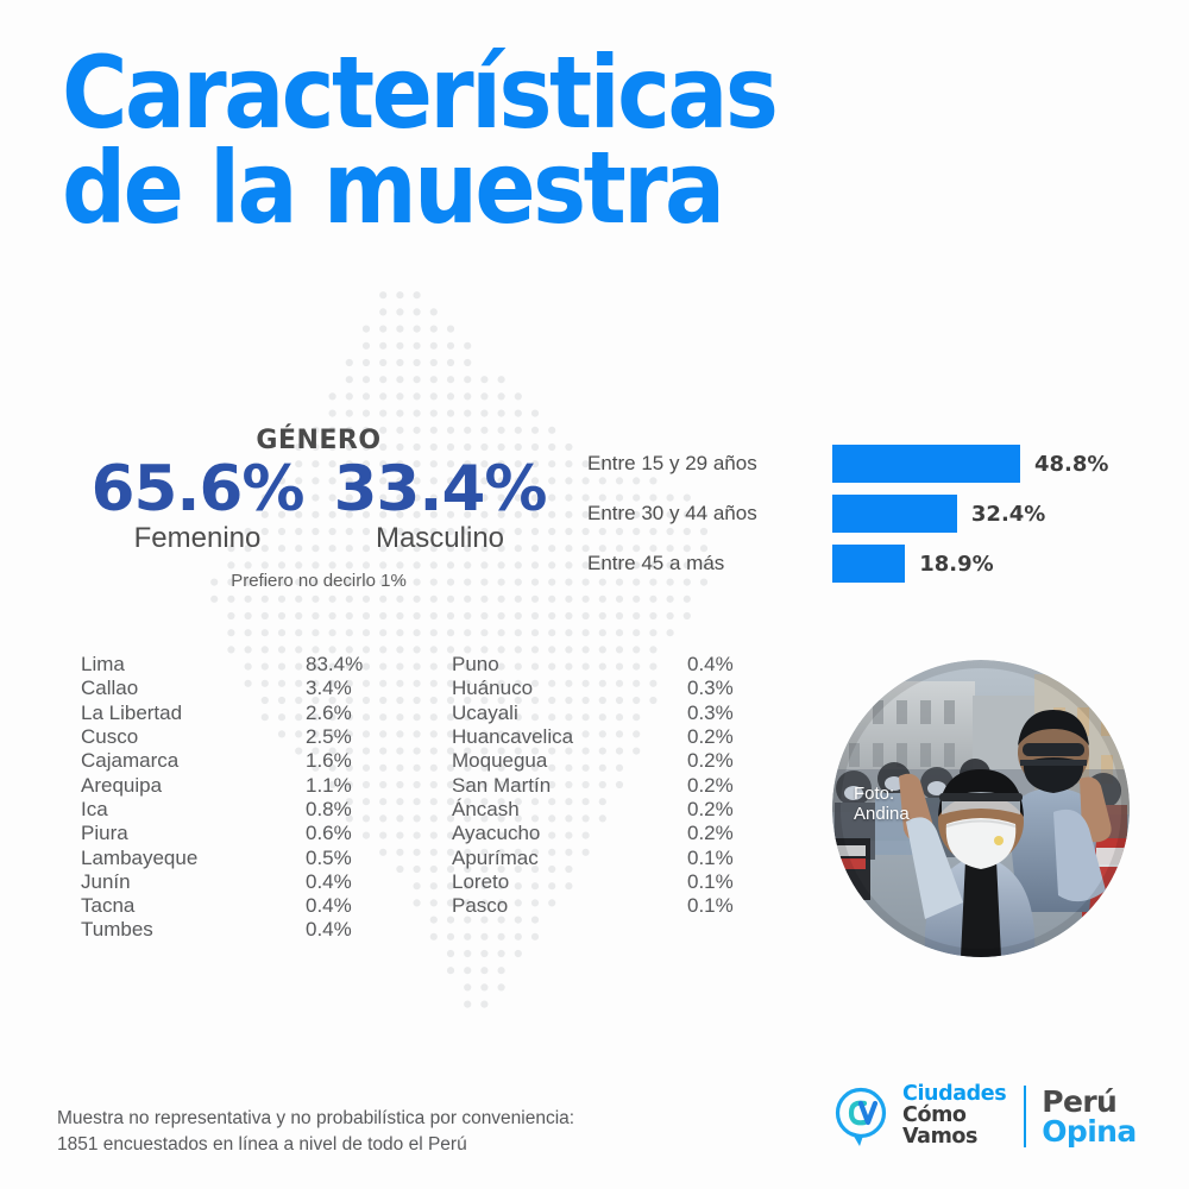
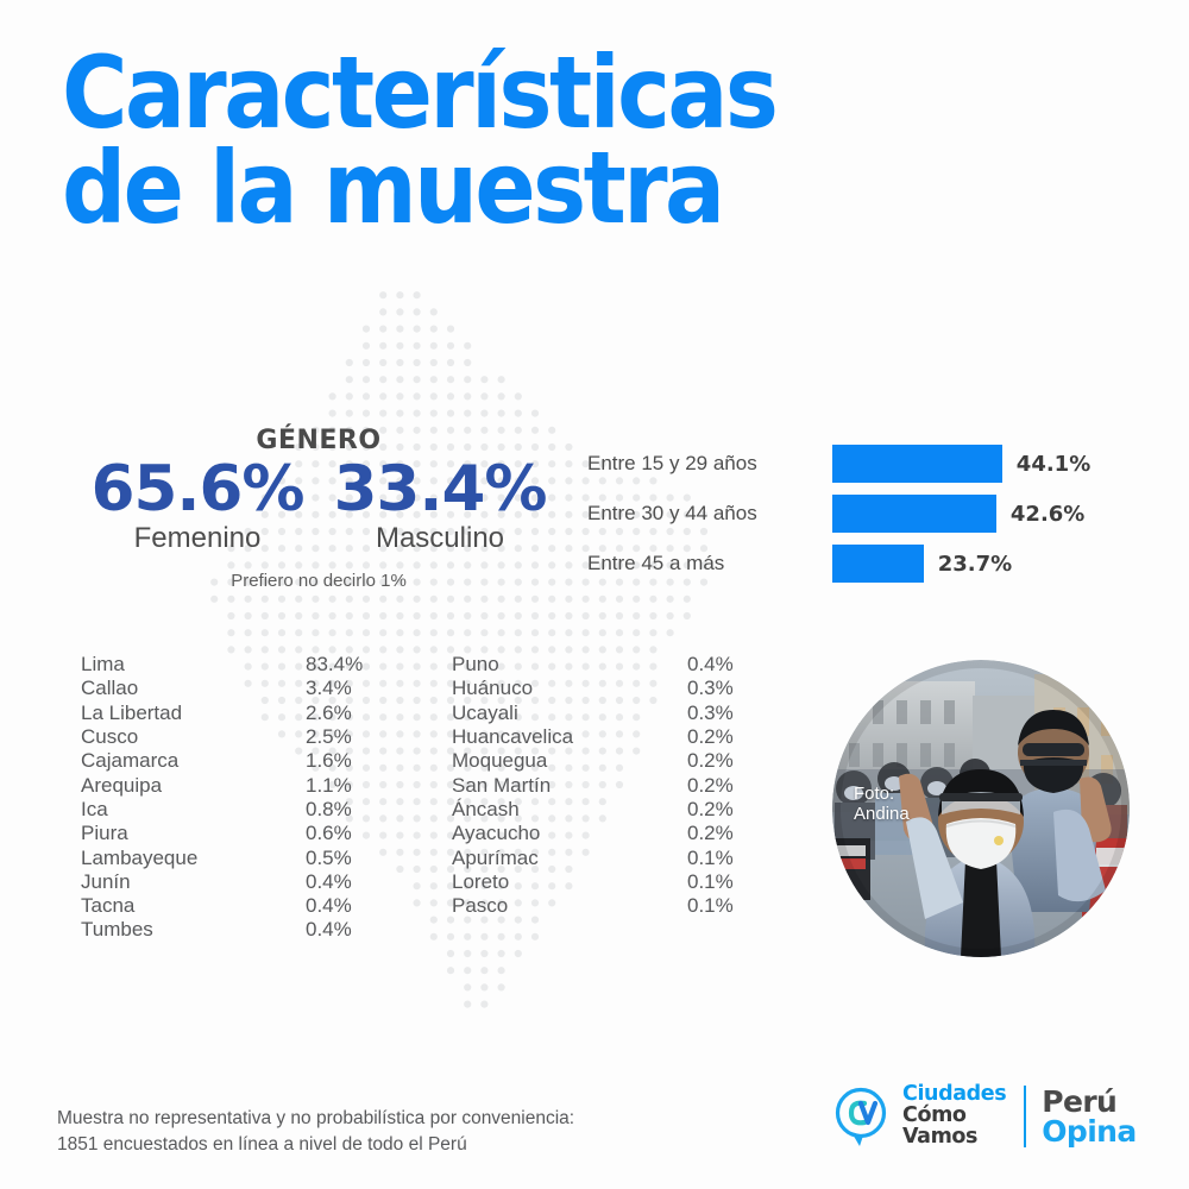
Entre 15 y 29 años: 48.8% -> 44.1%
Entre 30 y 44 años: 32.4% -> 42.6%
Entre 45 a más: 18.9% -> 23.7%
